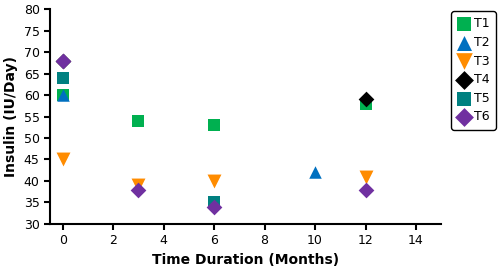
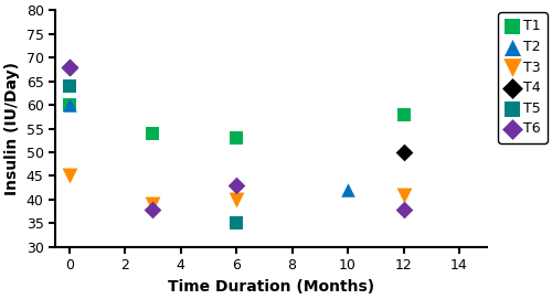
T6/6: 34 -> 43
T4/12: 59 -> 50
